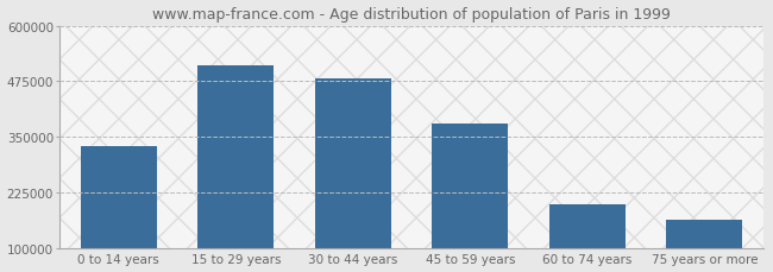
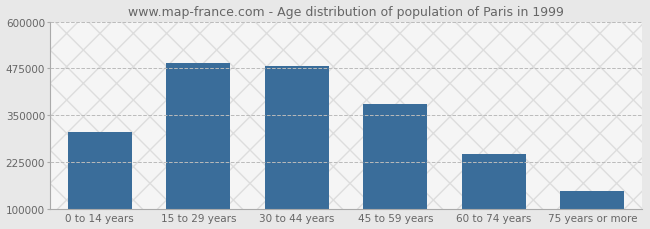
0 to 14 years: 330000 -> 307000
15 to 29 years: 510000 -> 490000
60 to 74 years: 200000 -> 247000
75 years or more: 165000 -> 150000
